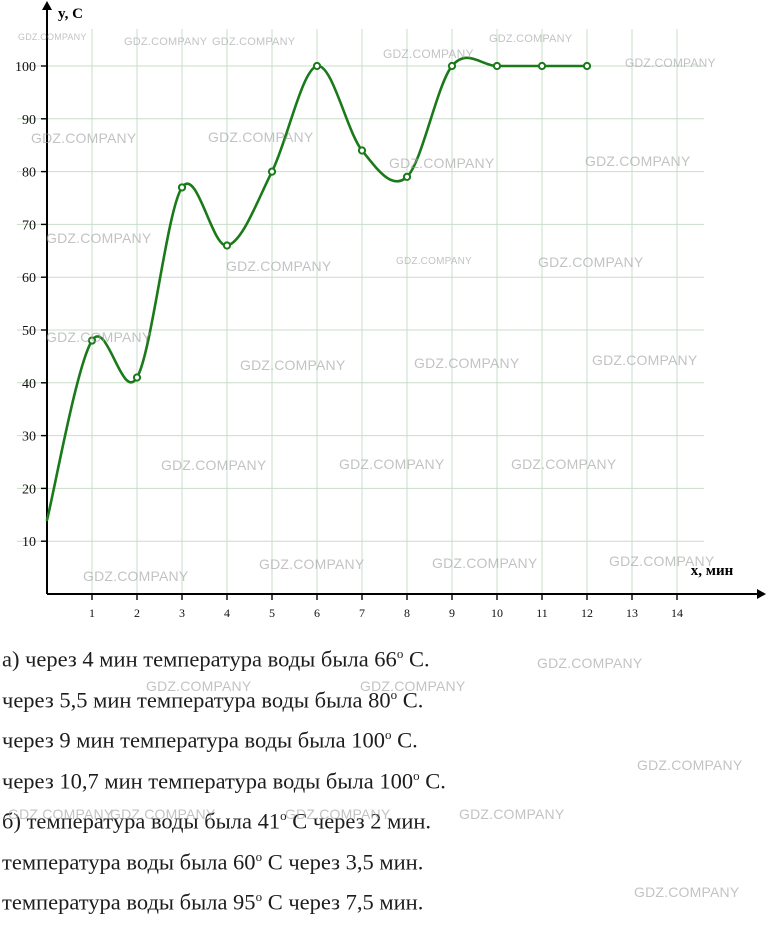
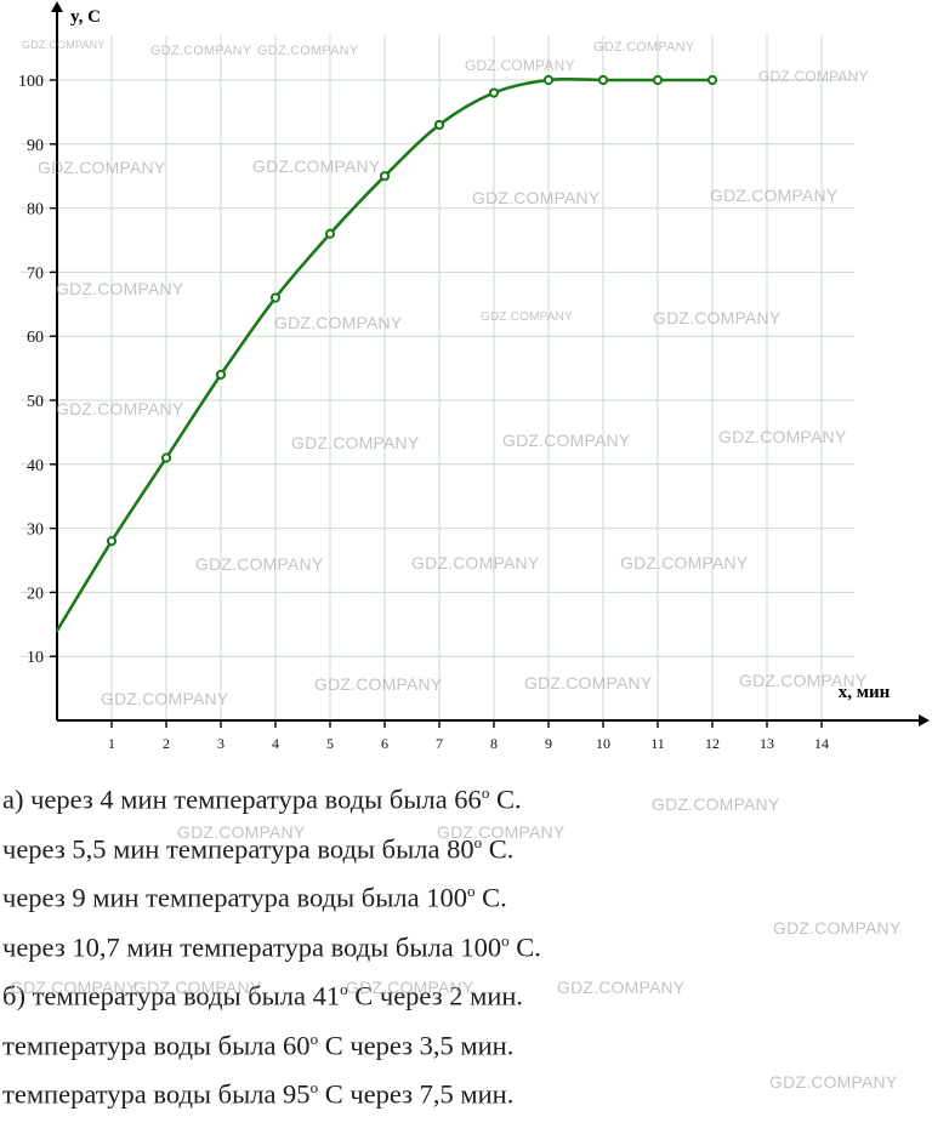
1: 48 -> 28
3: 77 -> 54
5: 80 -> 76
6: 100 -> 85
7: 84 -> 93
8: 79 -> 98
